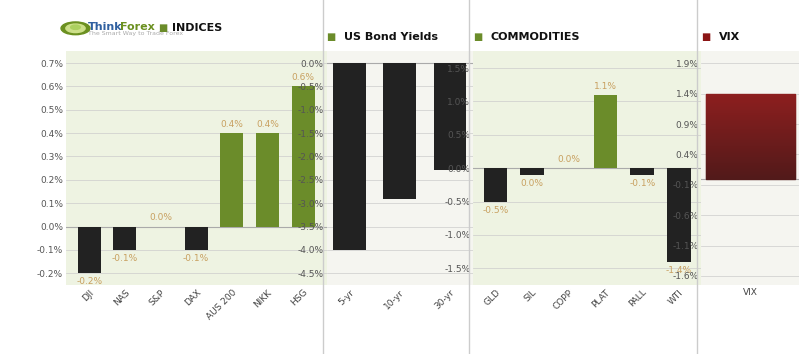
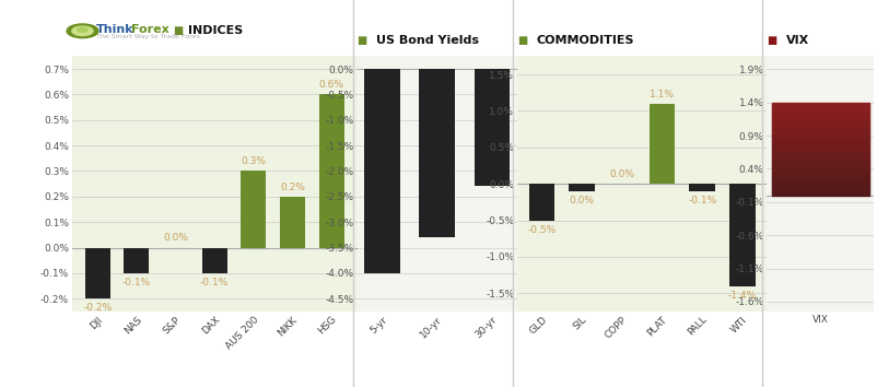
AUS 200: 0.4% -> 0.3%
NIKK: 0.4% -> 0.2%
10-yr: -2.9% -> -3.3%
